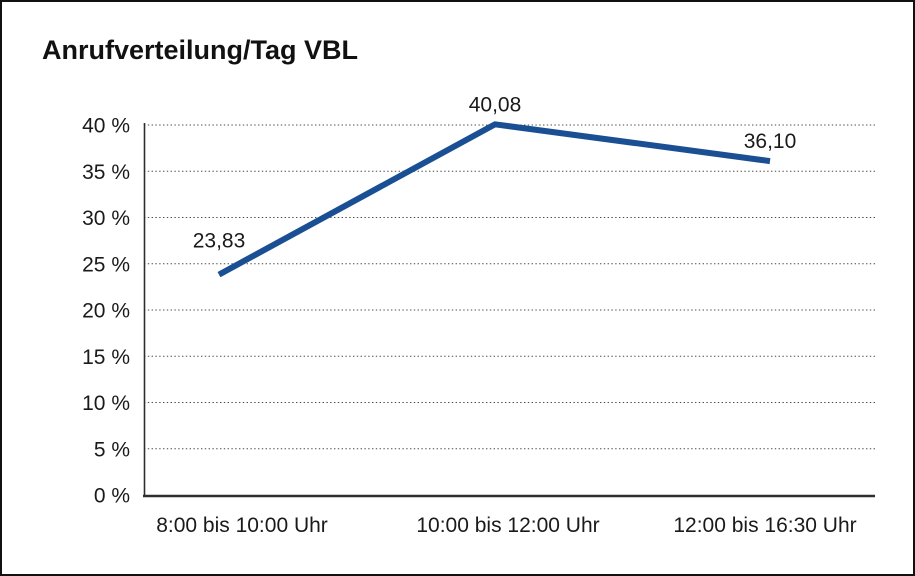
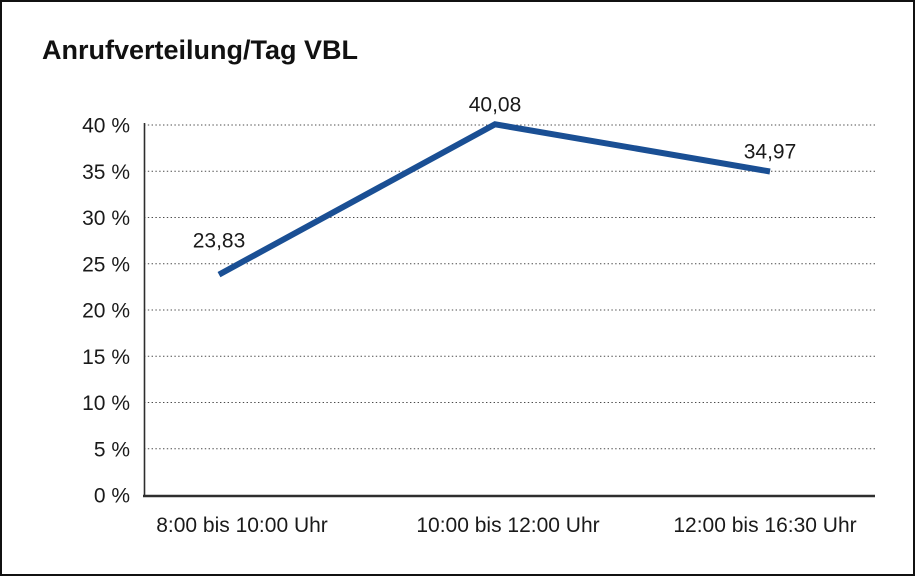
12:00 bis 16:30 Uhr: 36,10 -> 34,97
